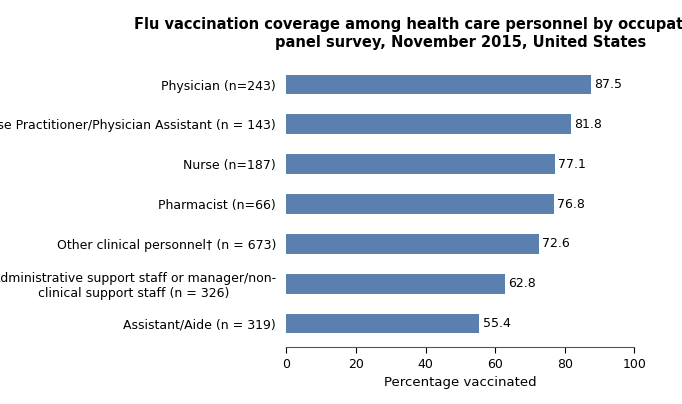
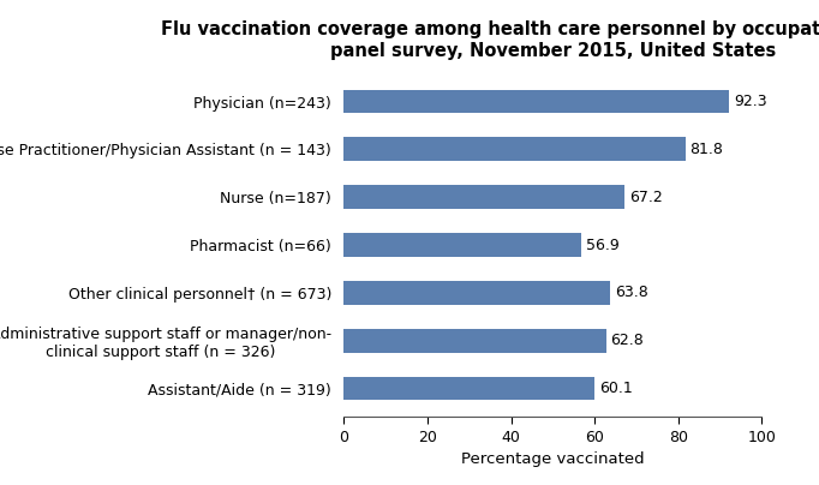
Physician (n=243): 87.5 -> 92.3
Nurse (n=187): 77.1 -> 67.2
Pharmacist (n=66): 76.8 -> 56.9
Other clinical personnel† (n = 673): 72.6 -> 63.8
Assistant/Aide (n = 319): 55.4 -> 60.1
